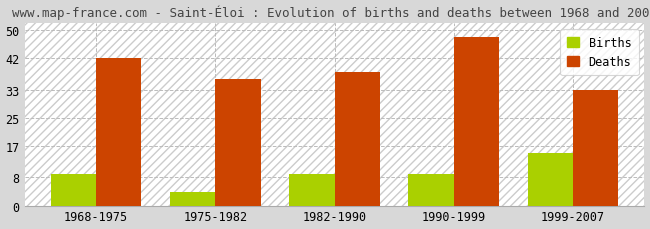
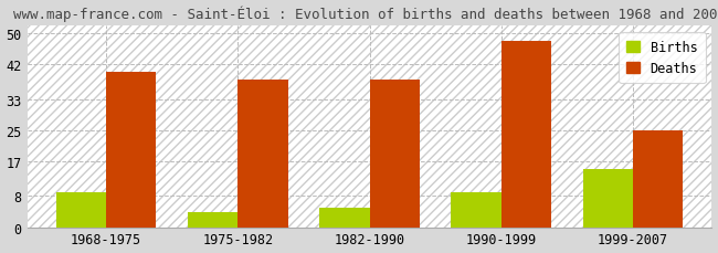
Deaths/1968-1975: 42 -> 40
Deaths/1975-1982: 36 -> 38
Births/1982-1990: 9 -> 5
Deaths/1999-2007: 33 -> 25
